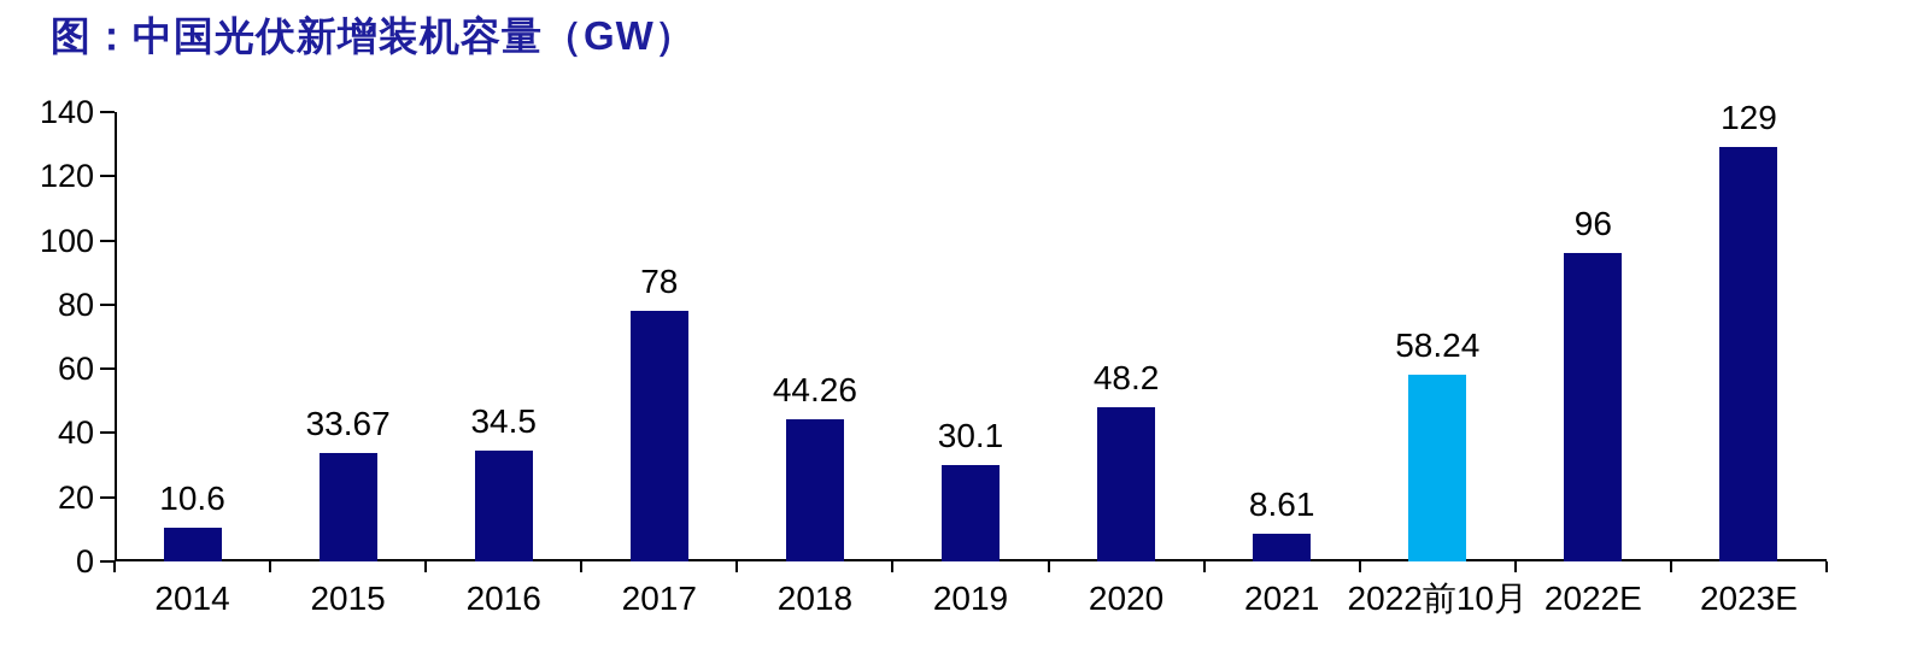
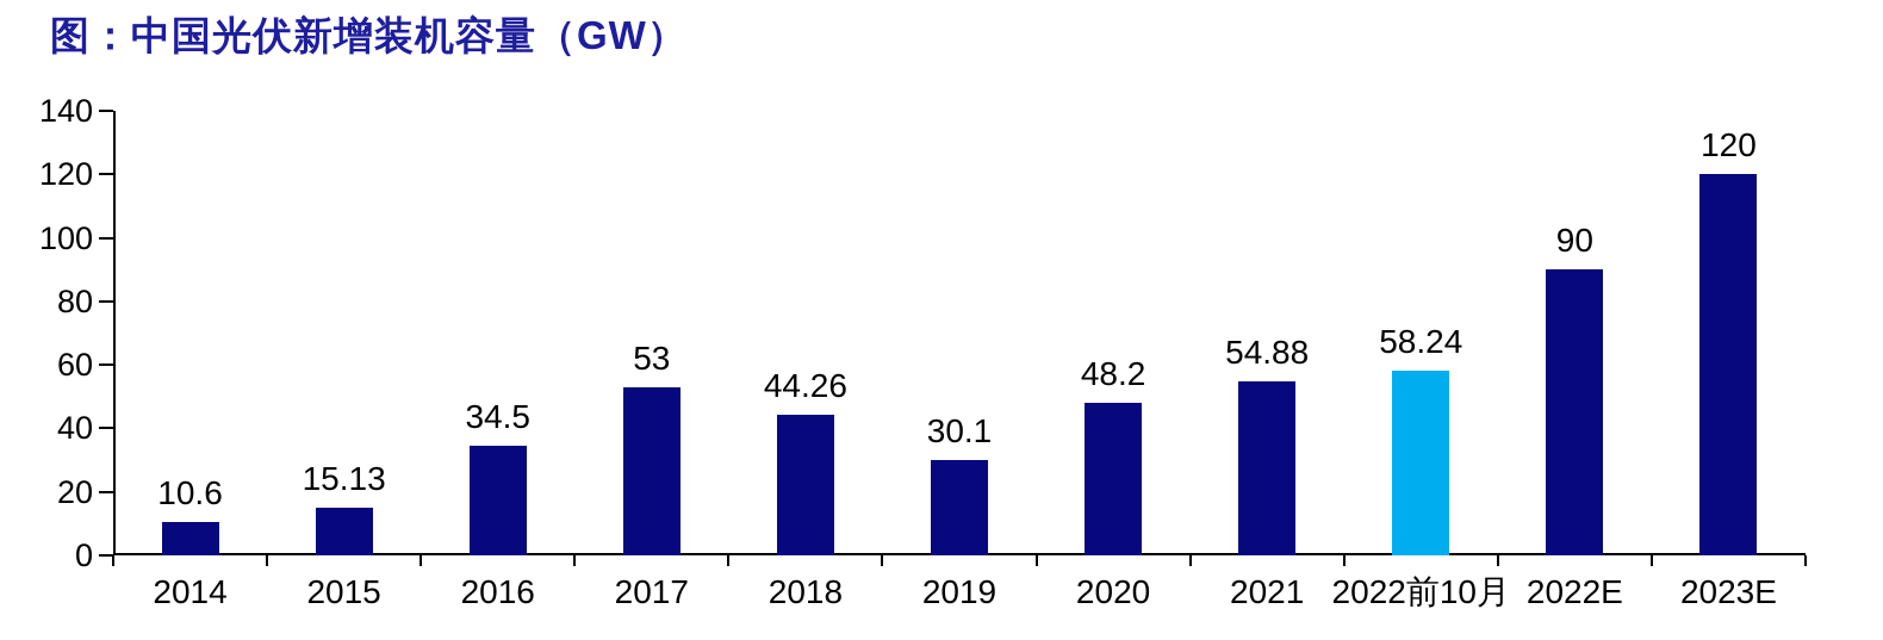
2015: 33.67 -> 15.13
2017: 78 -> 53
2021: 8.61 -> 54.88
2022E: 96 -> 90
2023E: 129 -> 120
